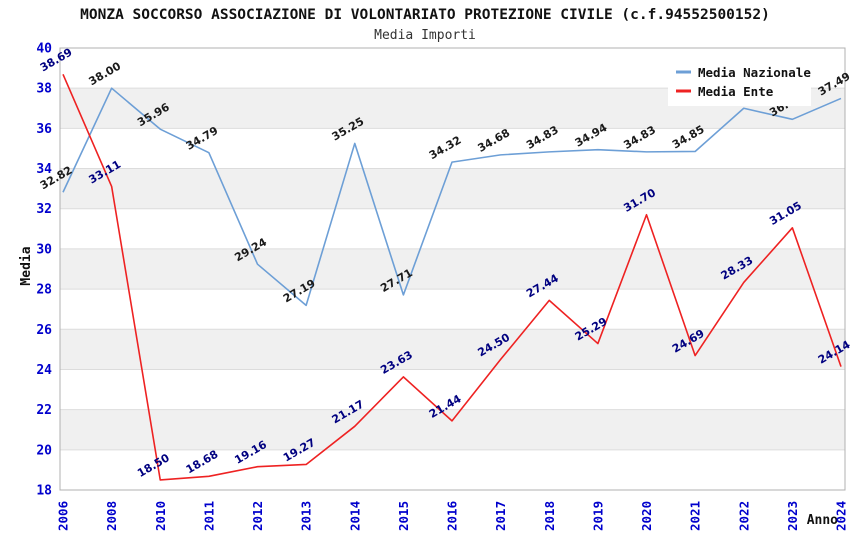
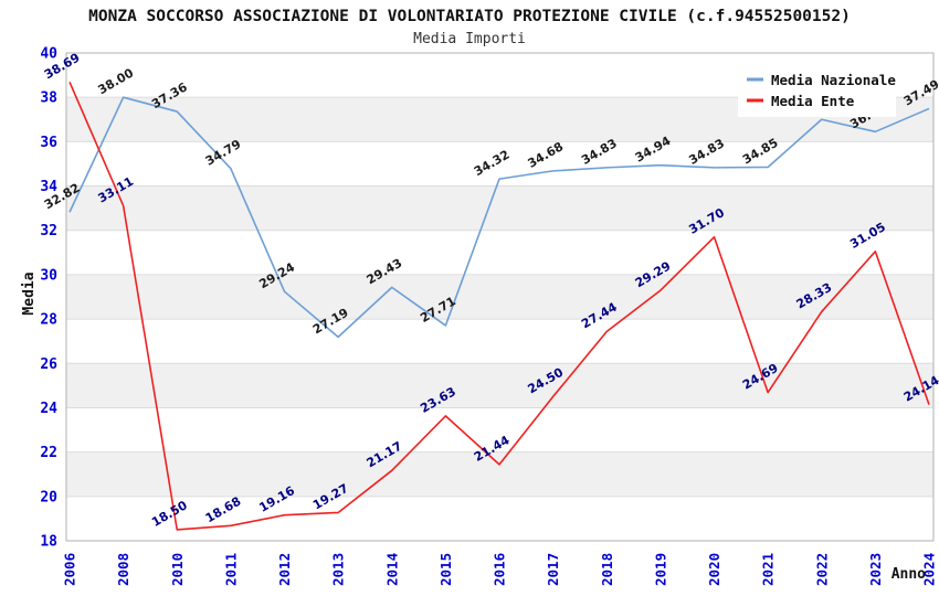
Media Nazionale/2010: 35.96 -> 37.36
Media Nazionale/2014: 35.25 -> 29.43
Media Ente/2019: 25.29 -> 29.29
